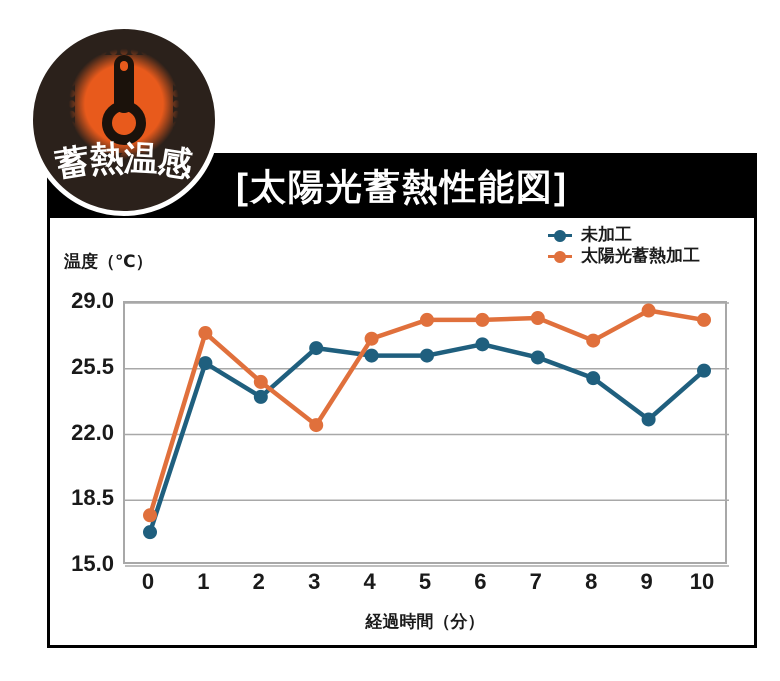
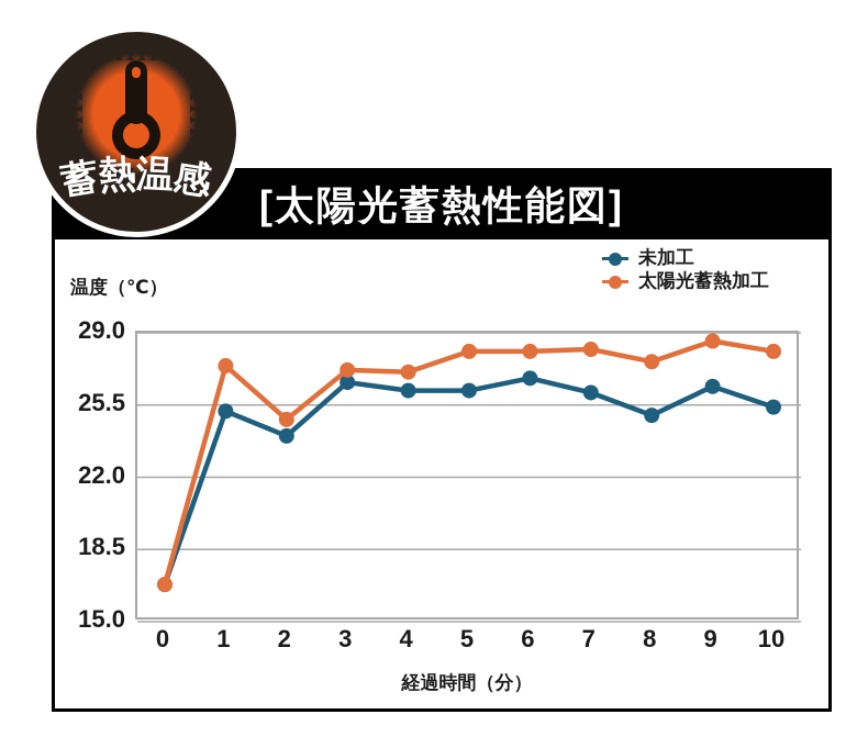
太陽光蓄熱加工/0: 17.7 -> 16.8
未加工/1: 25.8 -> 25.2
太陽光蓄熱加工/3: 22.5 -> 27.2
太陽光蓄熱加工/8: 27.0 -> 27.6
未加工/9: 22.8 -> 26.4
